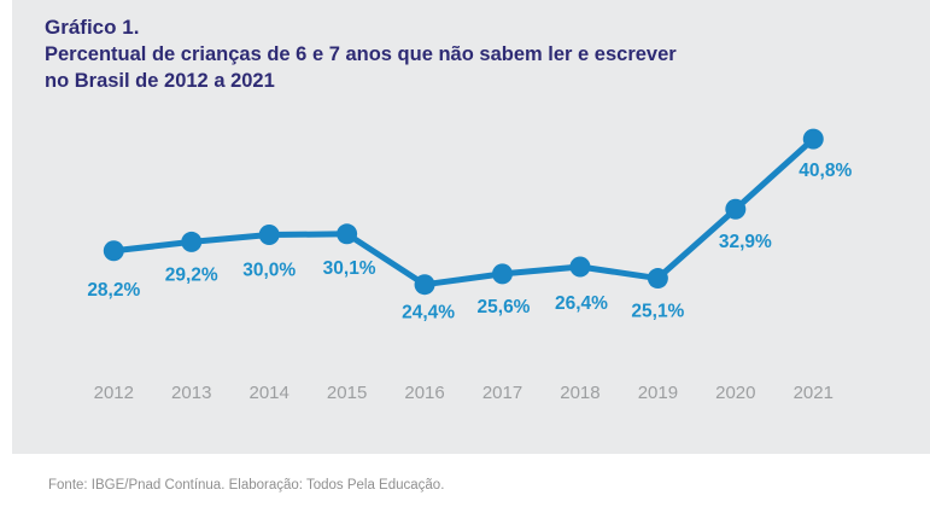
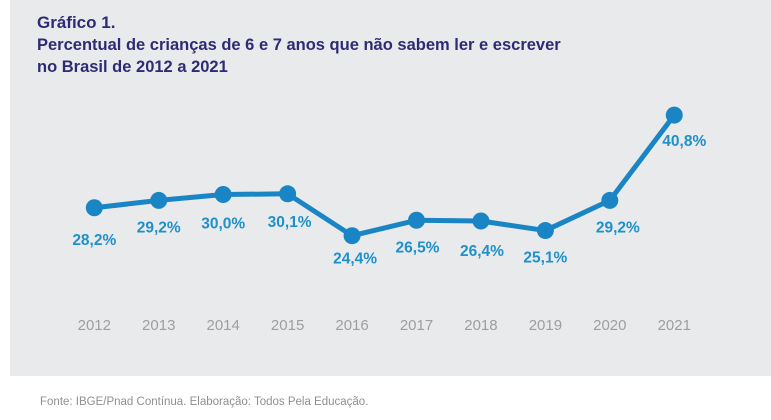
2017: 25,6% -> 26,5%
2020: 32,9% -> 29,2%
